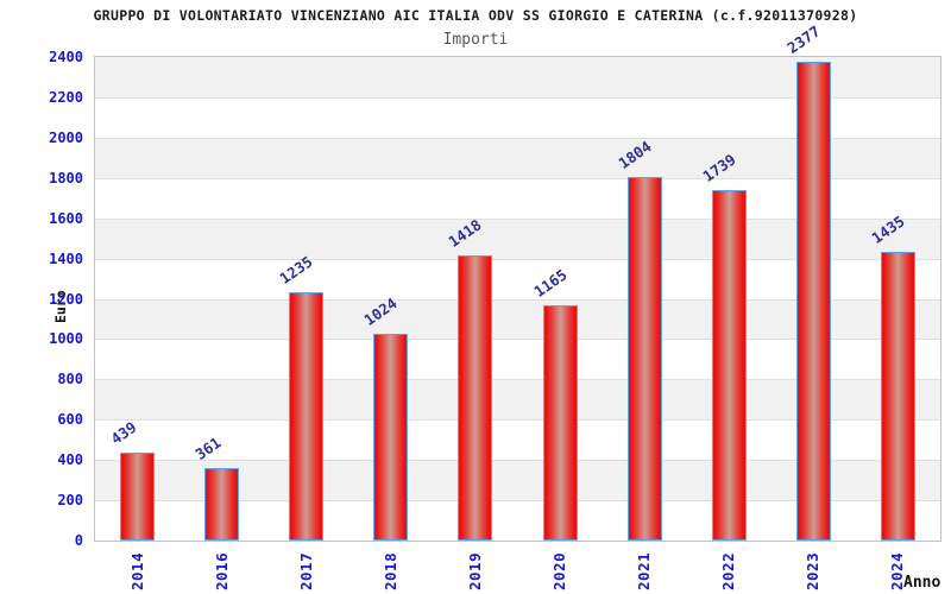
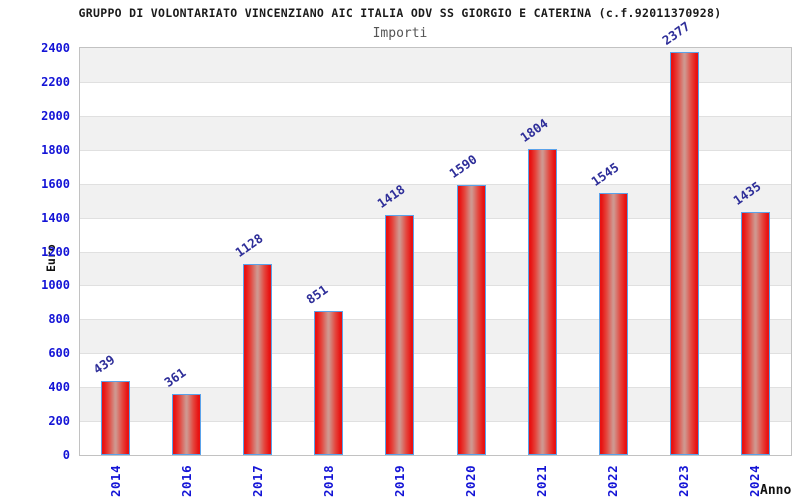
2017: 1235 -> 1128
2018: 1024 -> 851
2020: 1165 -> 1590
2022: 1739 -> 1545
